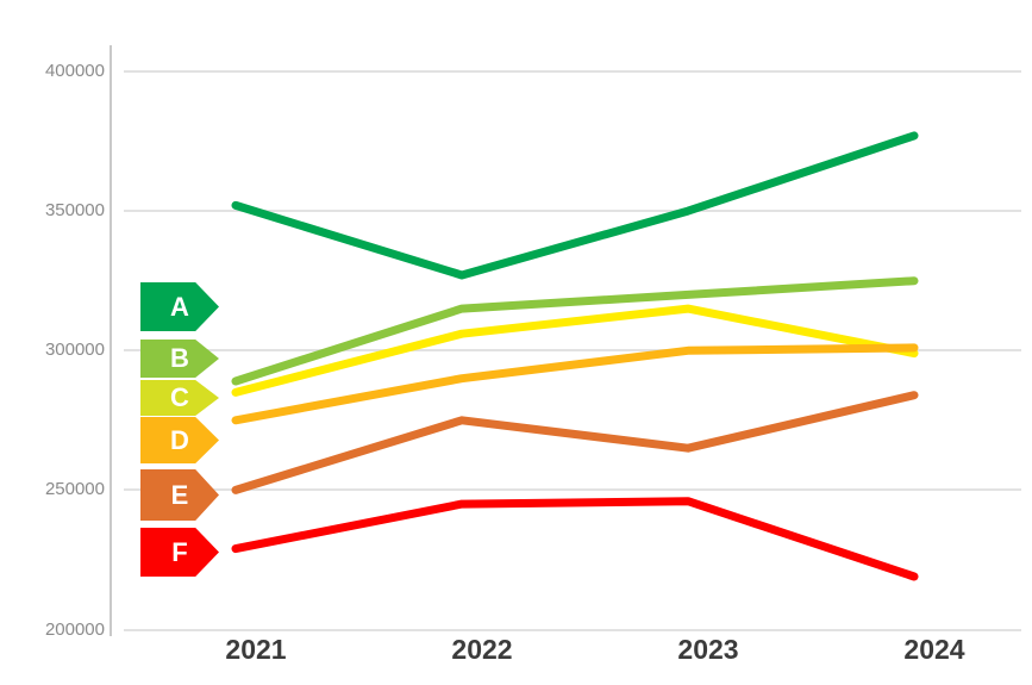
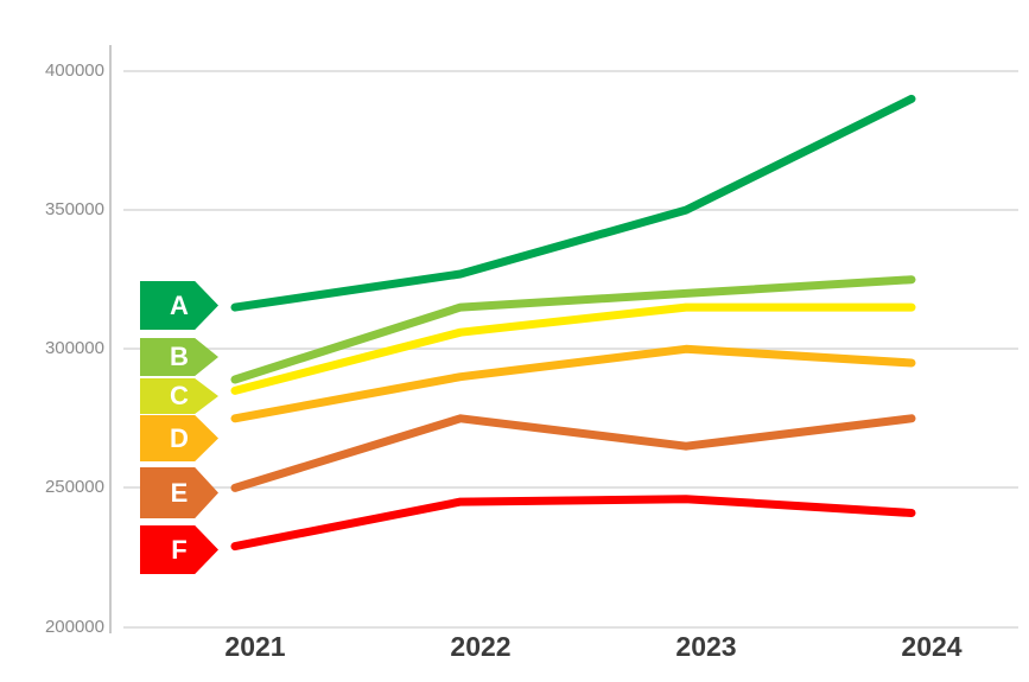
A/2021: 352000 -> 315000
A/2024: 377000 -> 390000
C/2024: 299000 -> 315000
D/2024: 301000 -> 295000
E/2024: 284000 -> 275000
F/2024: 219000 -> 241000
